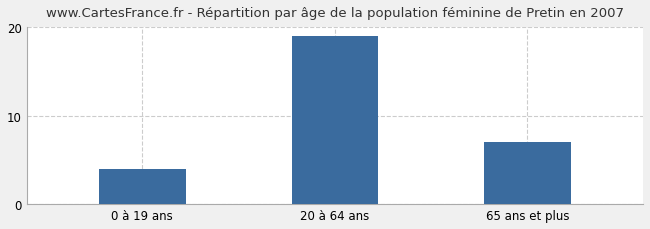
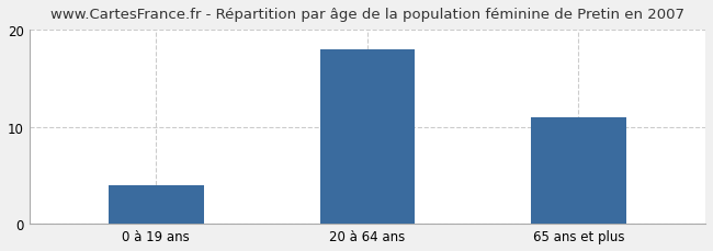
20 à 64 ans: 19 -> 18
65 ans et plus: 7 -> 11
